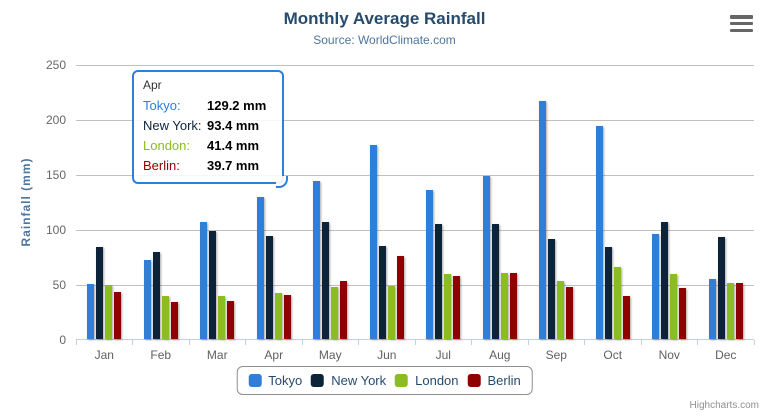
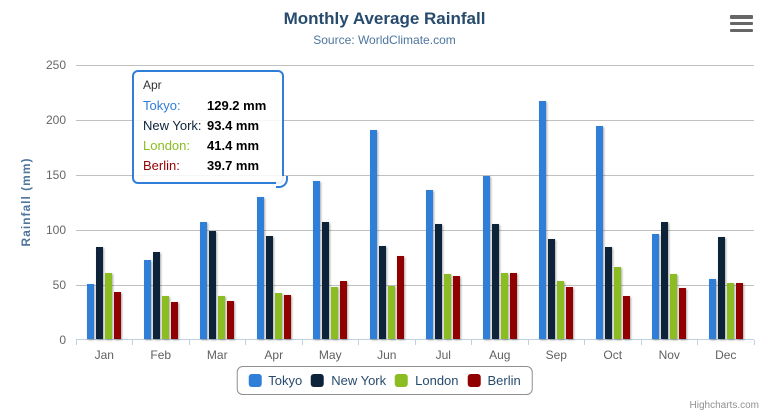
London/Jan: 49 -> 60
Tokyo/Jun: 176 -> 190
